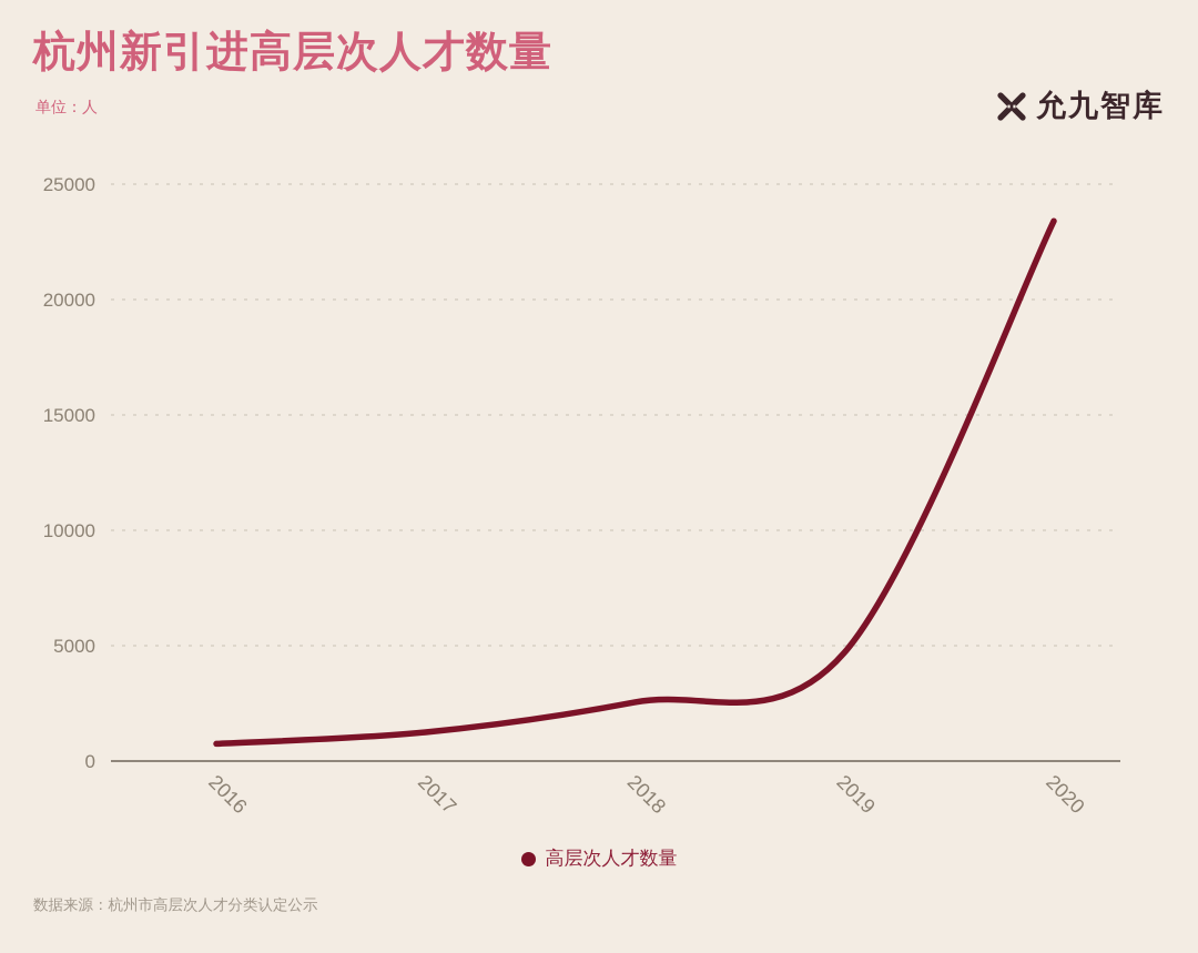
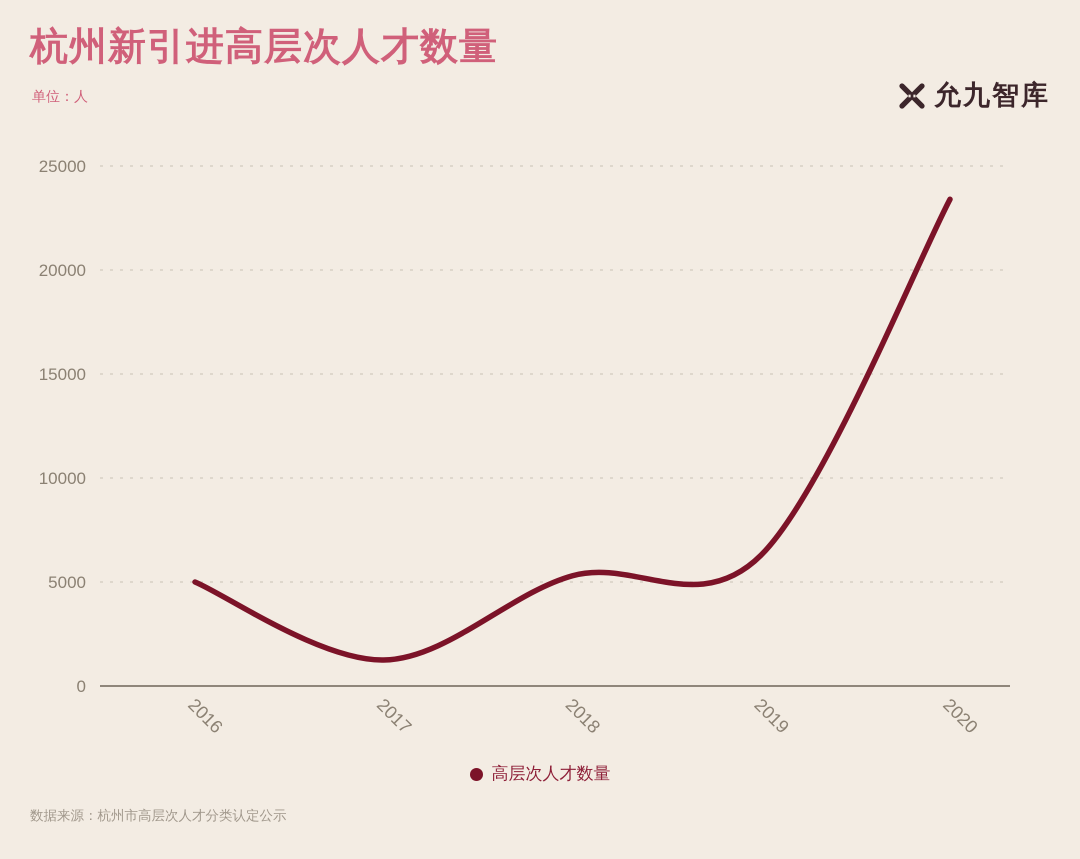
2016: 800 -> 5000
2018: 2600 -> 5300
2019: 4700 -> 6300
